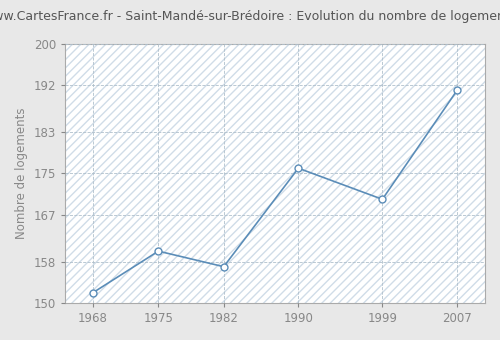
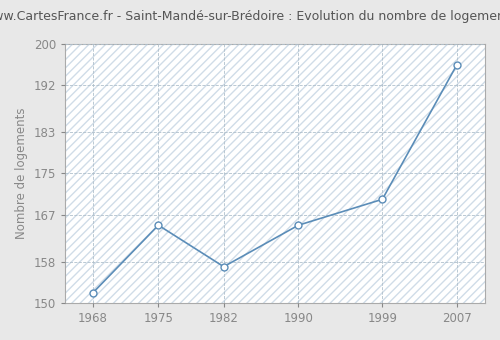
1975: 160 -> 165
1990: 176 -> 165
2007: 191 -> 196
